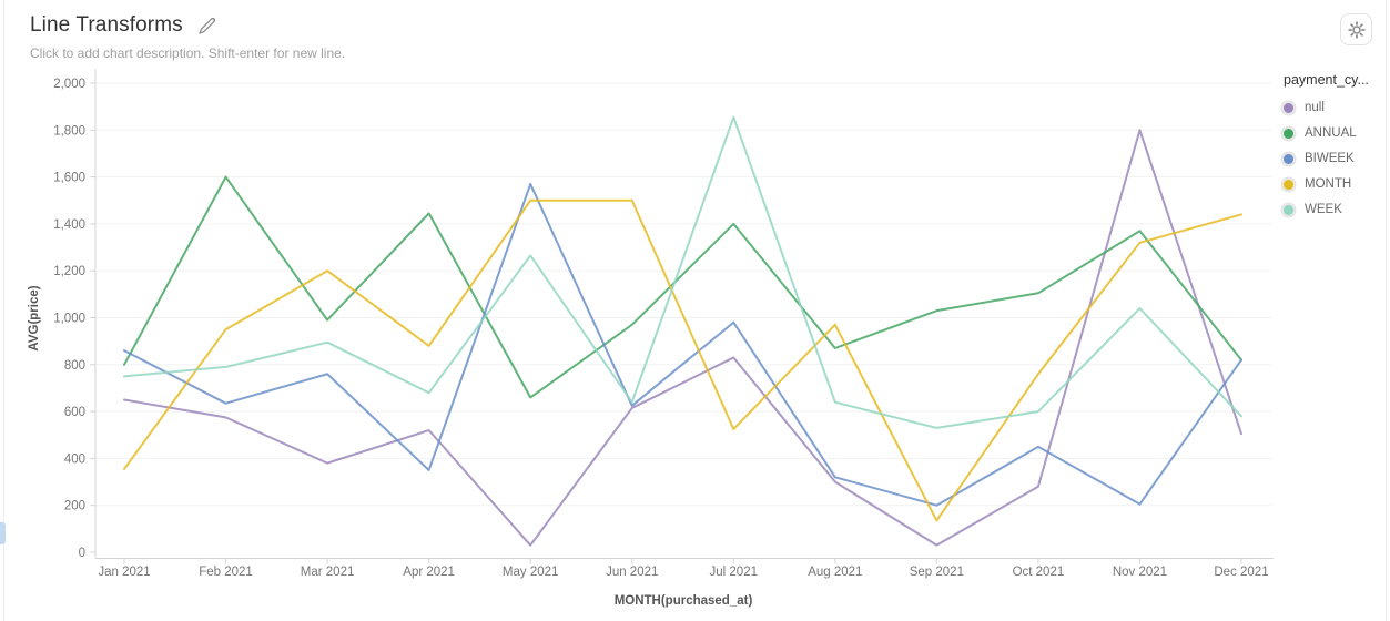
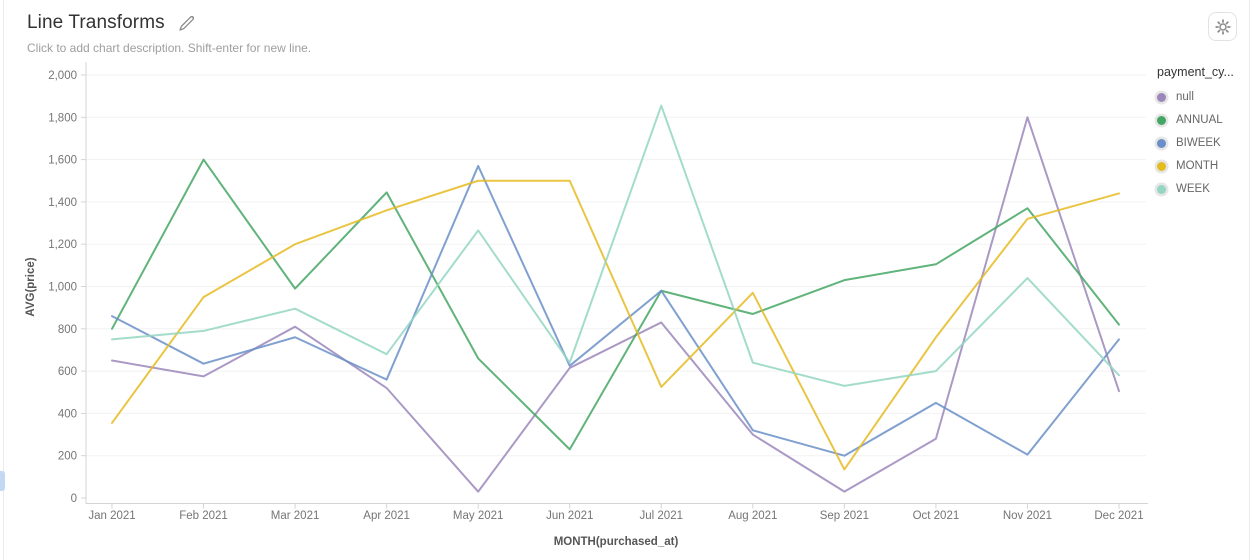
null/Mar 2021: 380 -> 810
BIWEEK/Apr 2021: 350 -> 560
MONTH/Apr 2021: 880 -> 1360
ANNUAL/Jun 2021: 970 -> 230
ANNUAL/Jul 2021: 1400 -> 980
BIWEEK/Dec 2021: 820 -> 750
